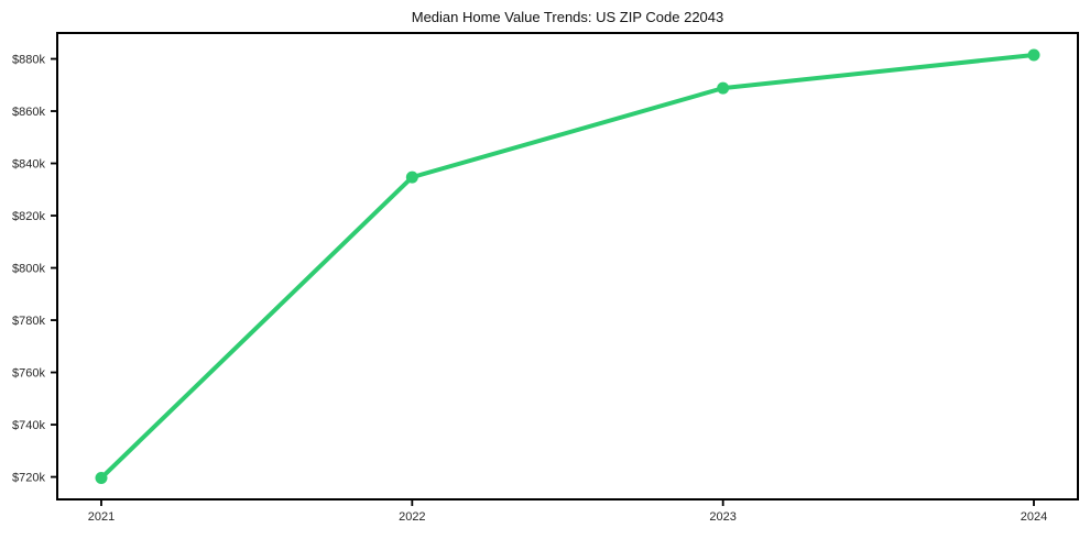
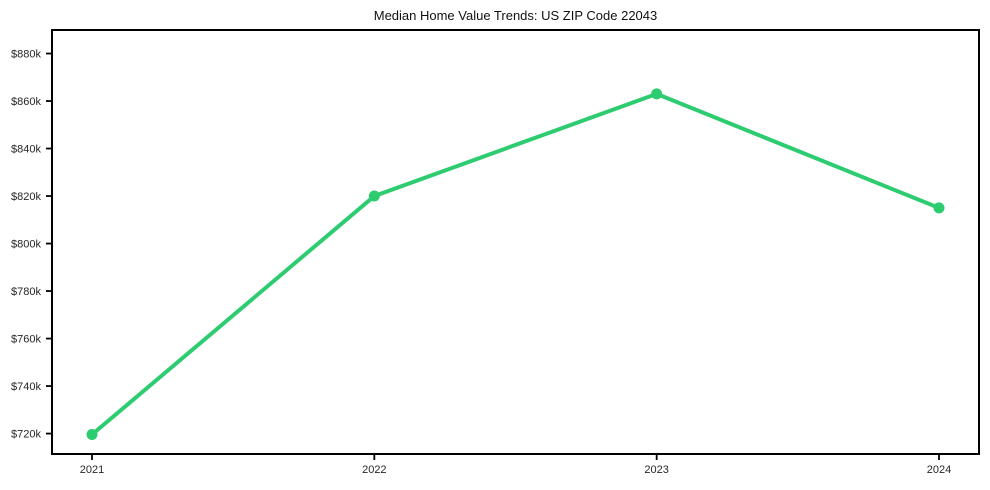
2022: $835k -> $820k
2023: $869k -> $863k
2024: $882k -> $815k
